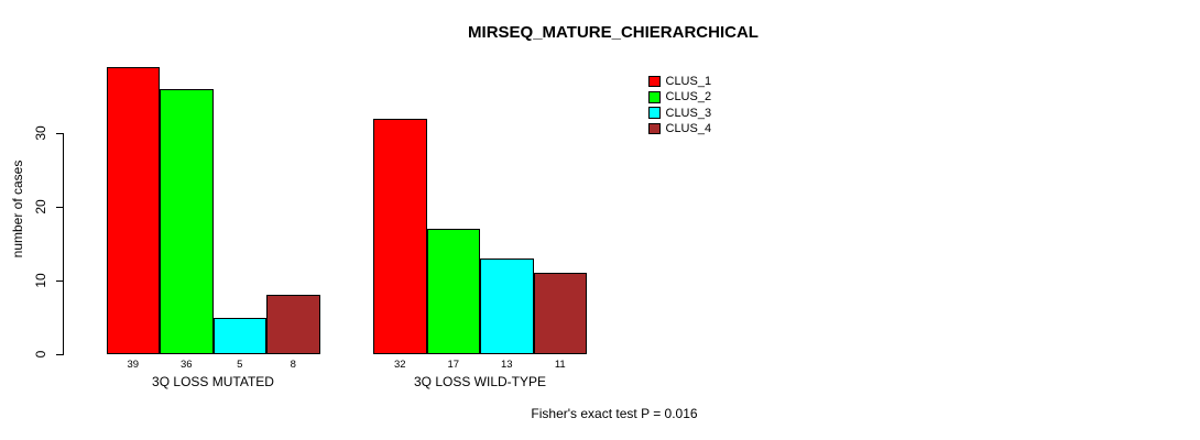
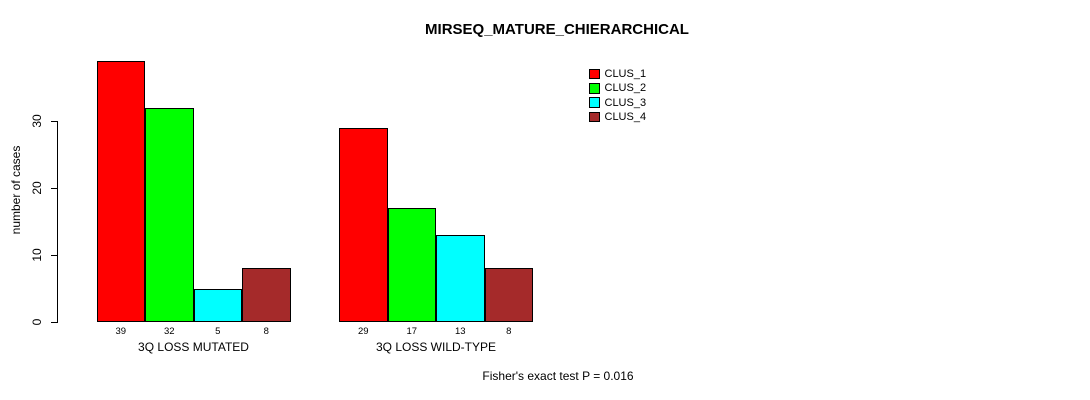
CLUS_2/3Q LOSS MUTATED: 36 -> 32
CLUS_1/3Q LOSS WILD-TYPE: 32 -> 29
CLUS_4/3Q LOSS WILD-TYPE: 11 -> 8
